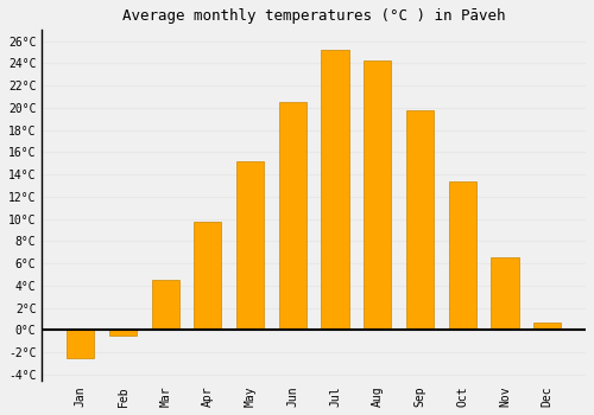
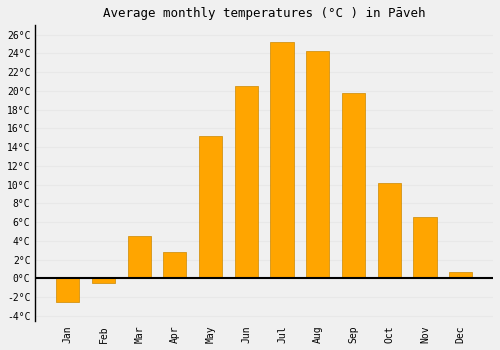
Apr: 9.8°C -> 2.8°C
Oct: 13.4°C -> 10.2°C
